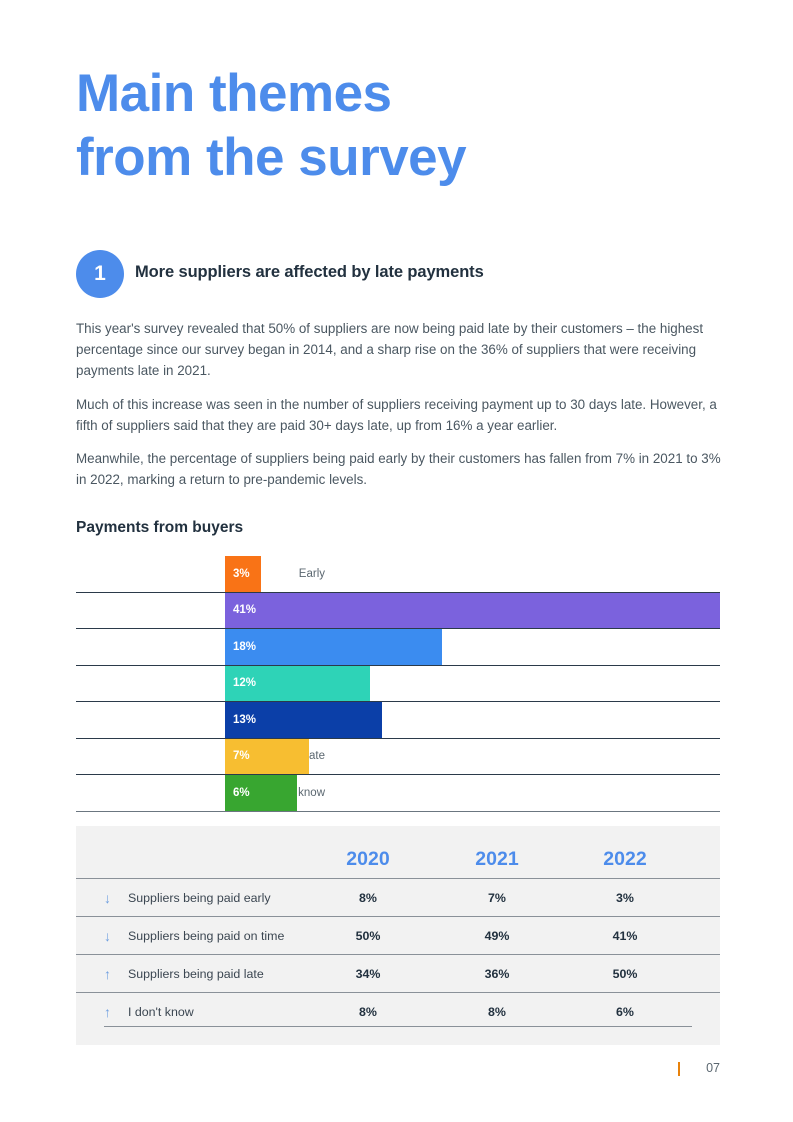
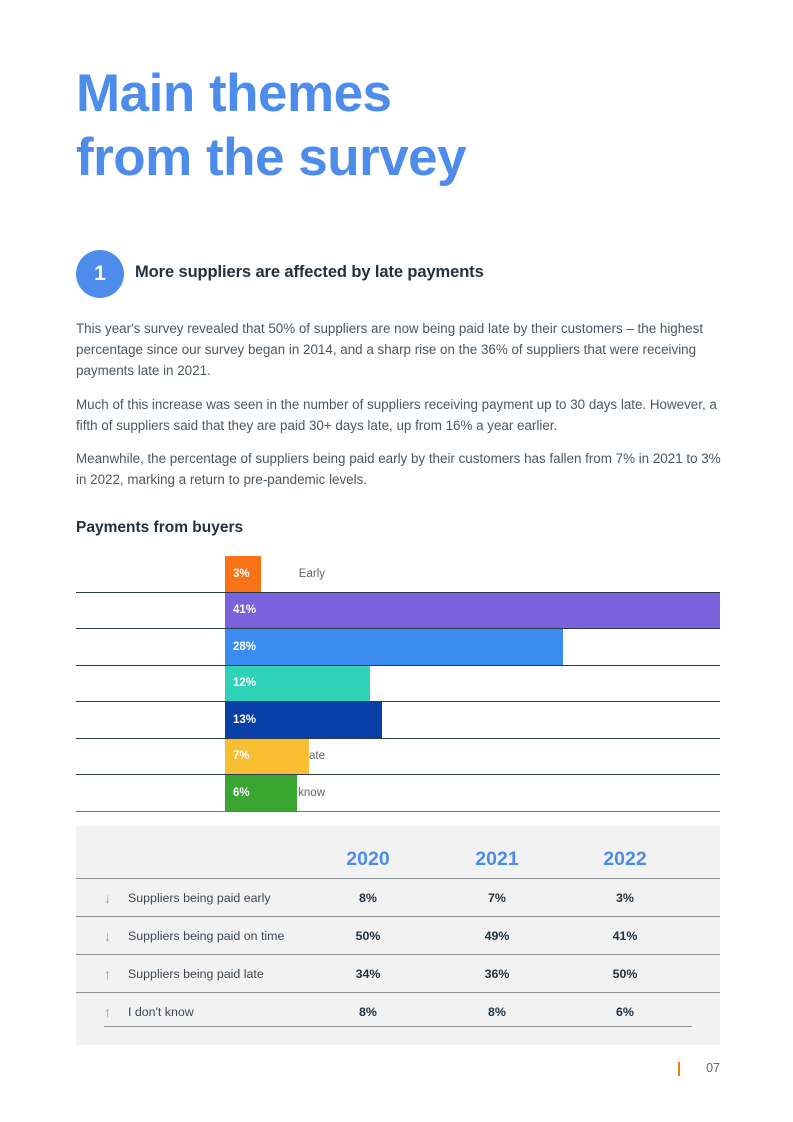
1-15 days late: 18% -> 28%
